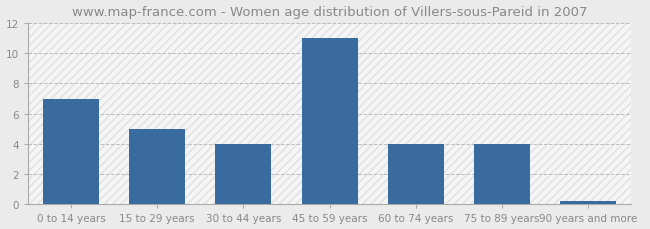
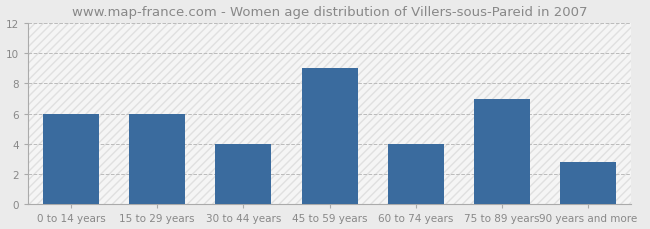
0 to 14 years: 7.0 -> 6.0
15 to 29 years: 5.0 -> 6.0
45 to 59 years: 11.0 -> 9.0
75 to 89 years: 4.0 -> 7.0
90 years and more: 0.2 -> 2.8
